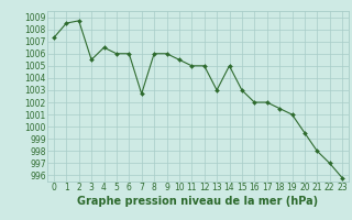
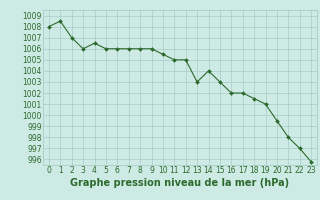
0: 1007.3 -> 1008.0
2: 1008.7 -> 1007.0
3: 1005.5 -> 1006.0
7: 1002.7 -> 1006.0
14: 1005.0 -> 1004.0
